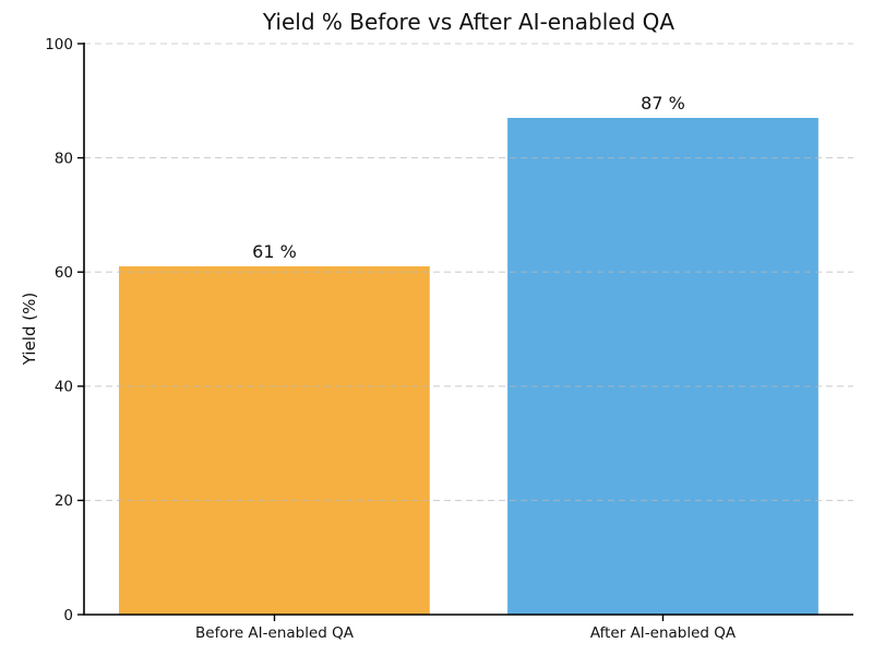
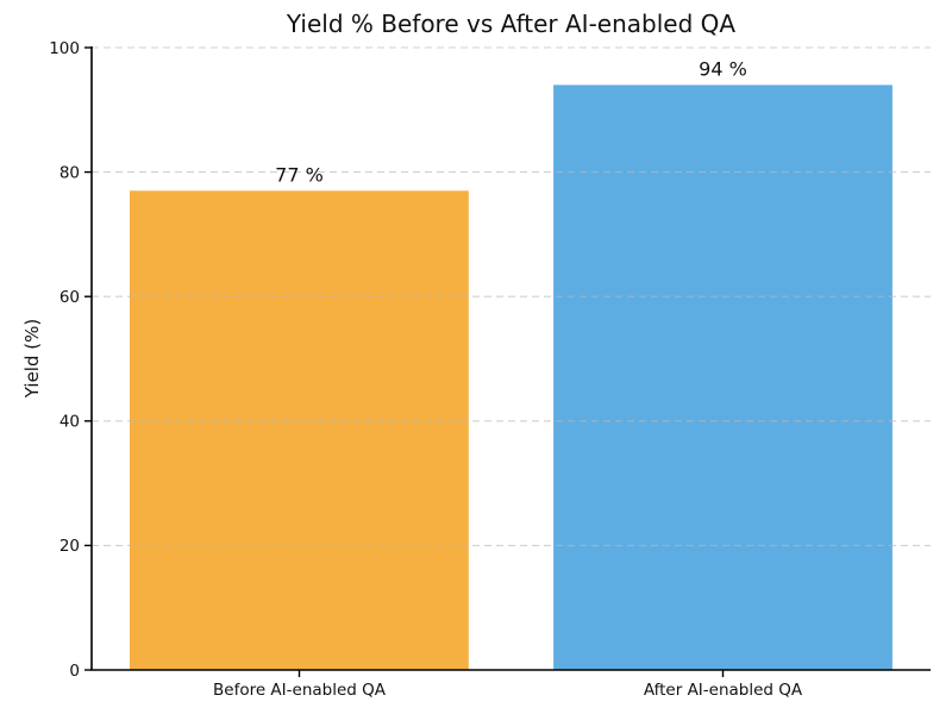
Before AI-enabled QA: 61 -> 77
After AI-enabled QA: 87 -> 94
